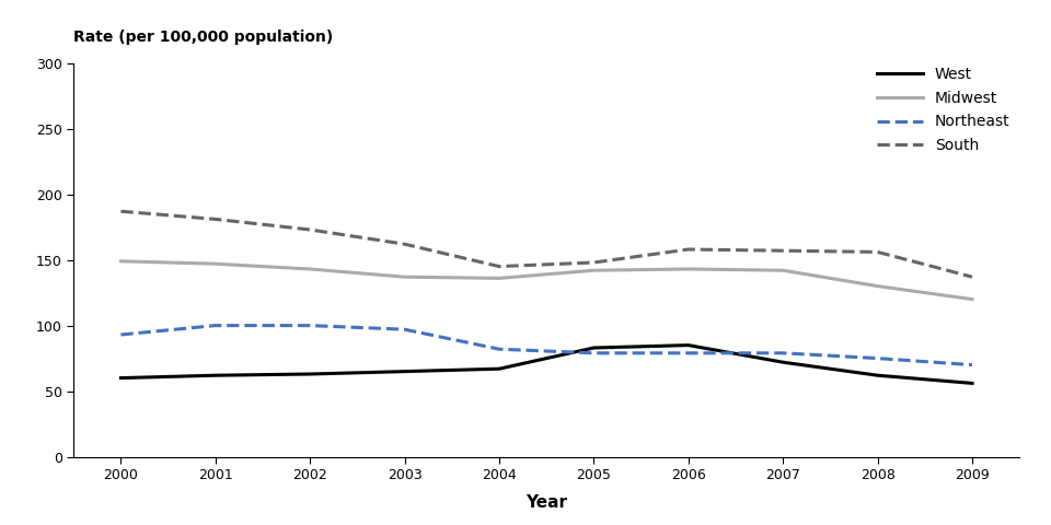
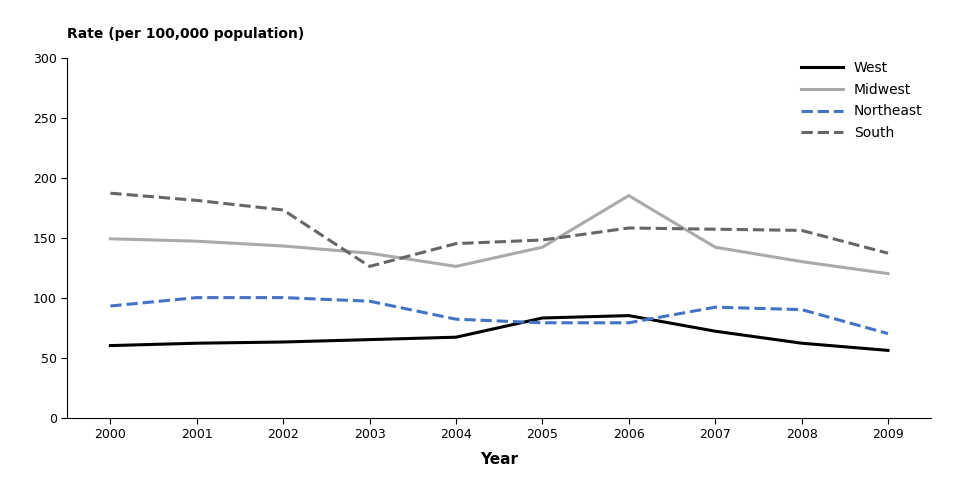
South/2003: 162 -> 126
Midwest/2004: 136 -> 126
Midwest/2006: 143 -> 185
Northeast/2007: 79 -> 92
Northeast/2008: 75 -> 90
